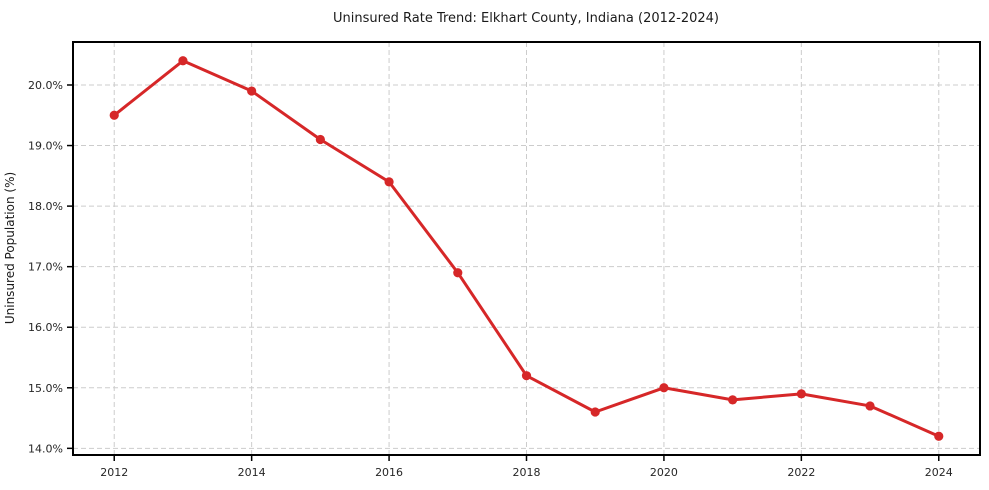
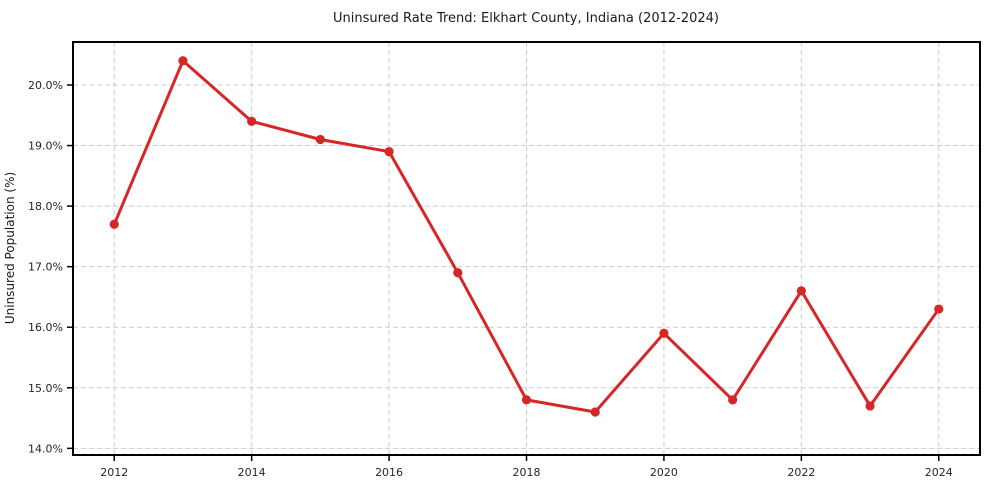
2012: 19.5% -> 17.7%
2014: 19.9% -> 19.4%
2016: 18.4% -> 18.9%
2018: 15.2% -> 14.8%
2020: 15.0% -> 15.9%
2022: 14.9% -> 16.6%
2024: 14.2% -> 16.3%
